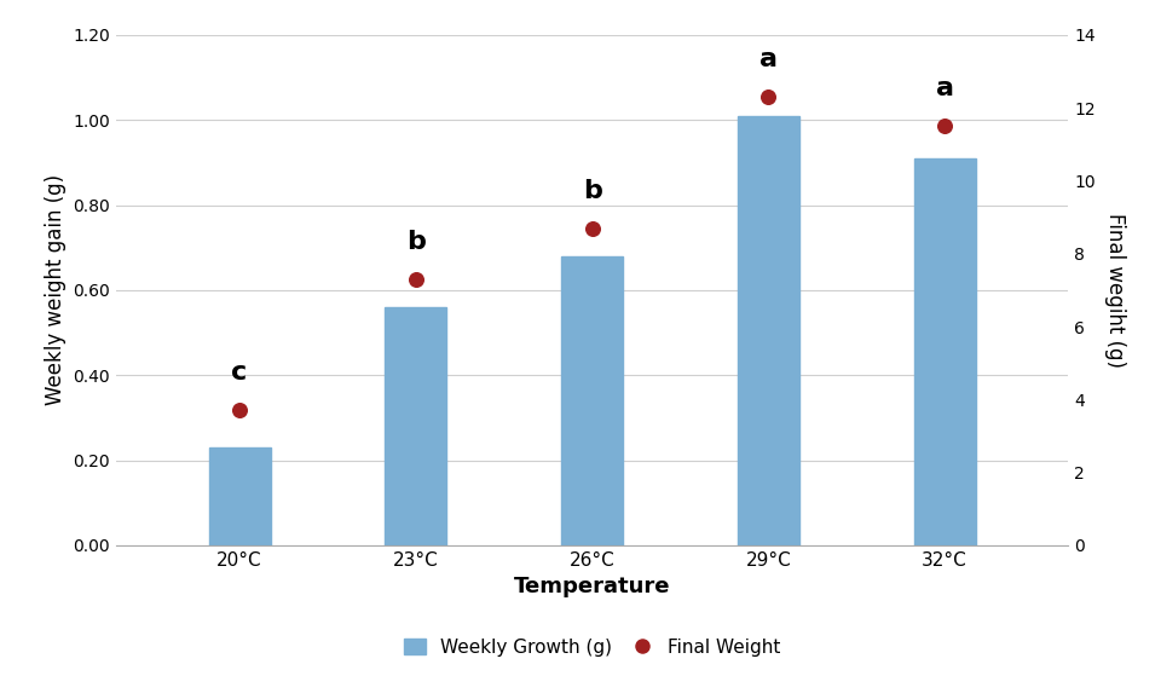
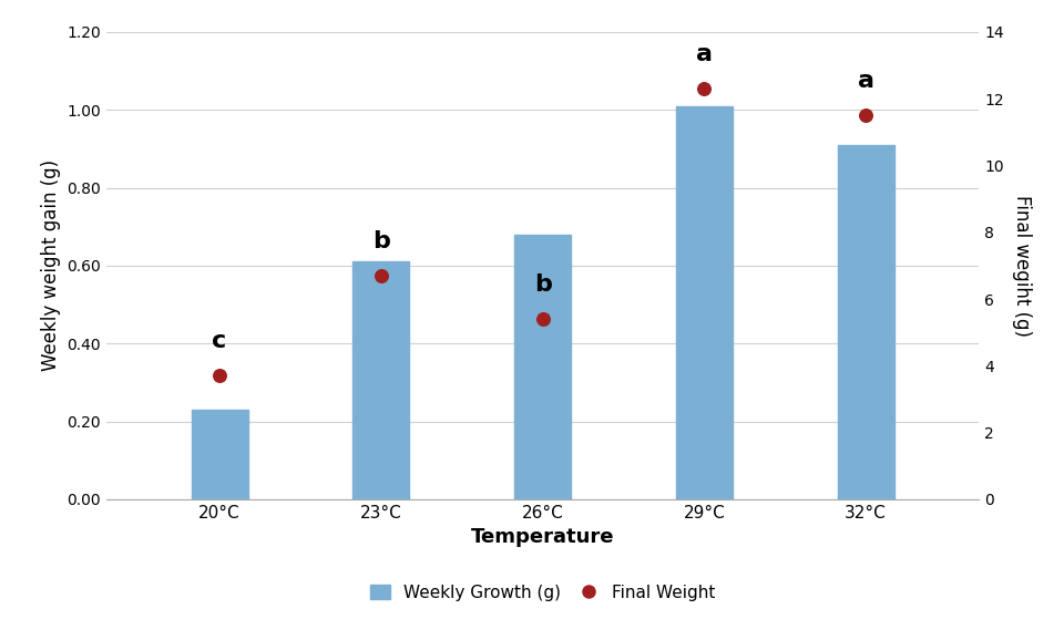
Weekly Growth (g)/23°C: 0.56 -> 0.61
Final Weight/23°C: 7.3 -> 6.7
Final Weight/26°C: 8.7 -> 5.4
